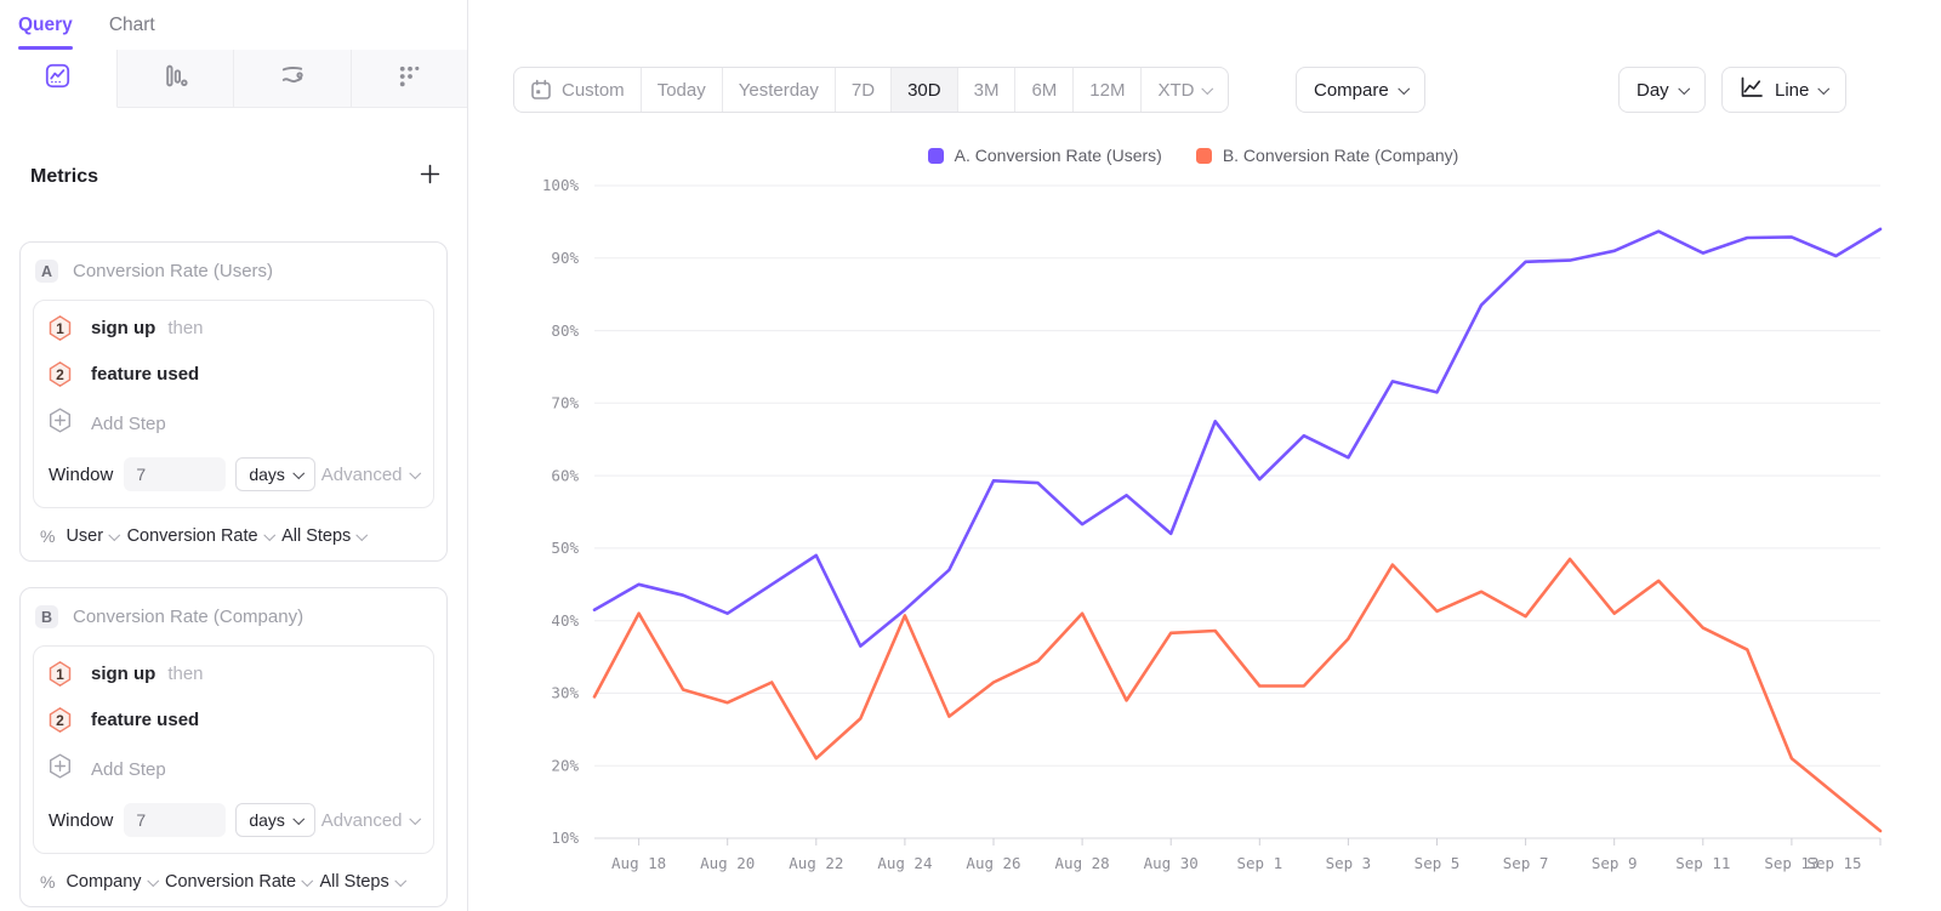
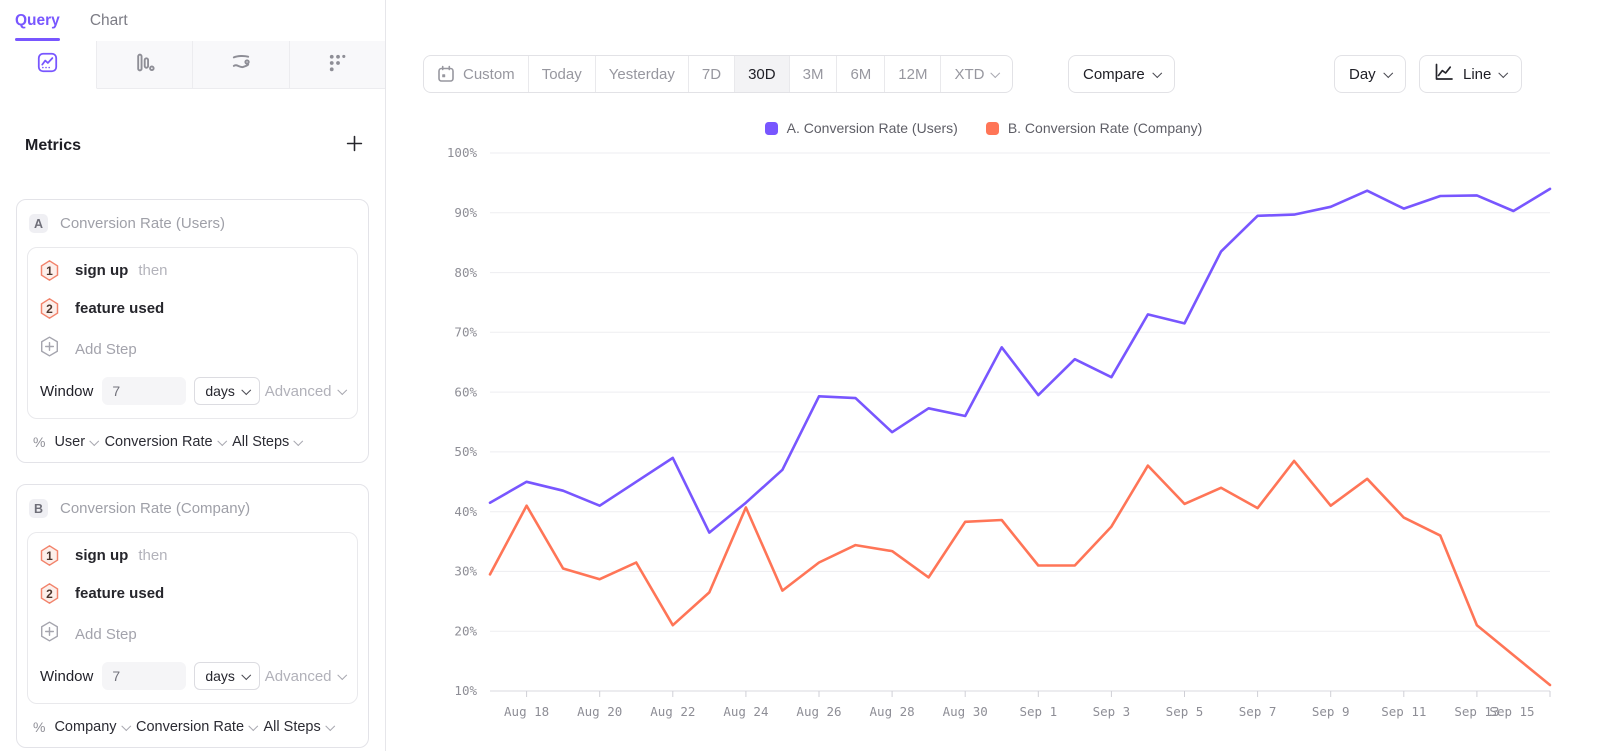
B. Conversion Rate (Company)/Aug 28: 41% -> 33%
A. Conversion Rate (Users)/Aug 30: 52% -> 56%
